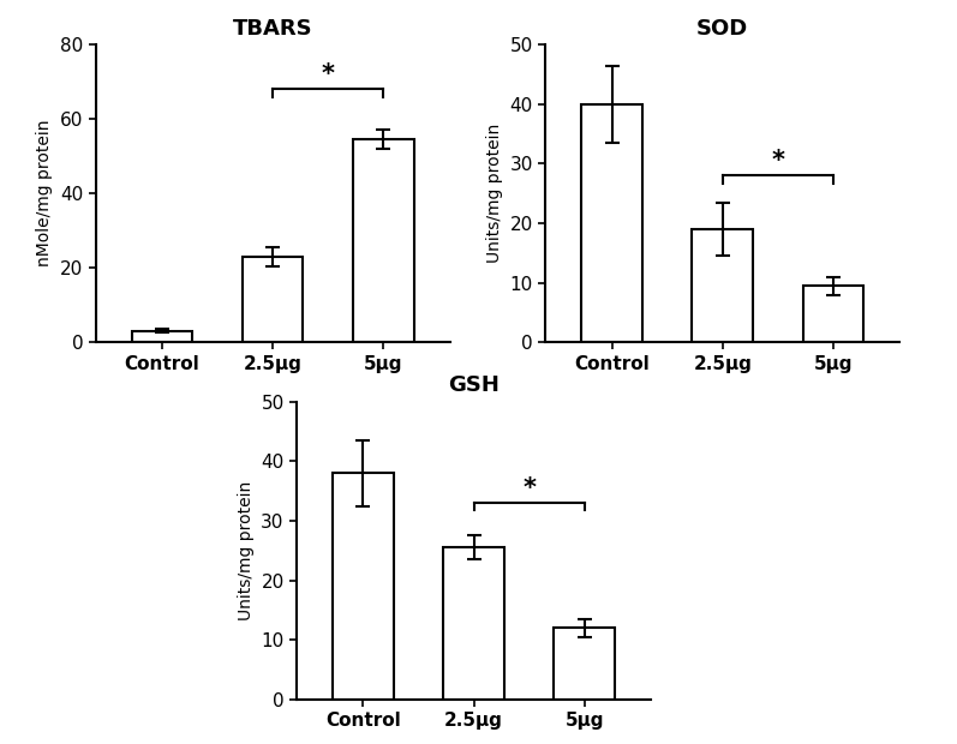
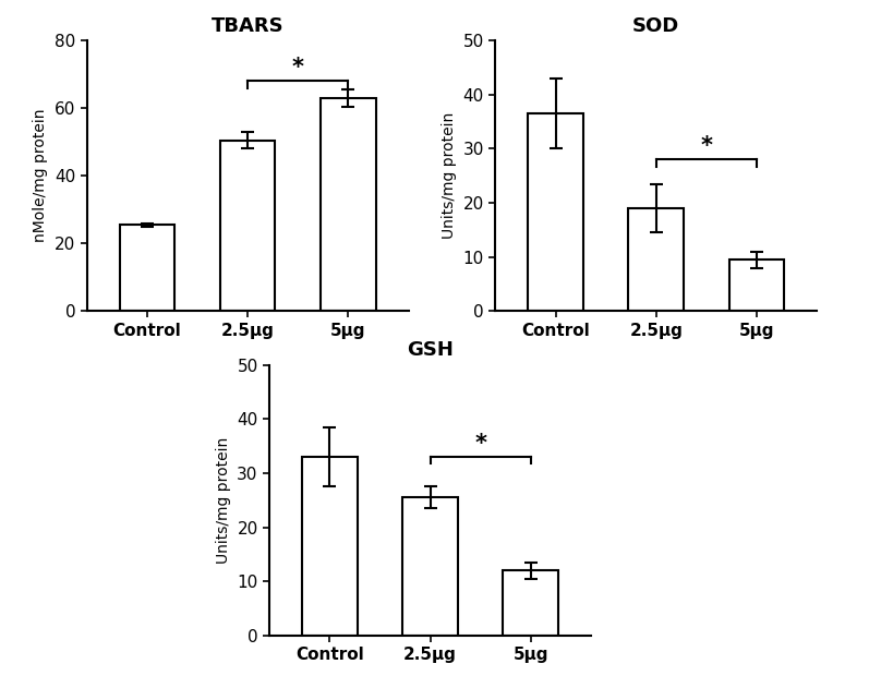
TBARS/Control: 3.0 -> 25.5
TBARS/2.5μg: 23.0 -> 50.5
TBARS/5μg: 54.5 -> 63.0
SOD/Control: 40.0 -> 36.5
GSH/Control: 38.0 -> 33.0
